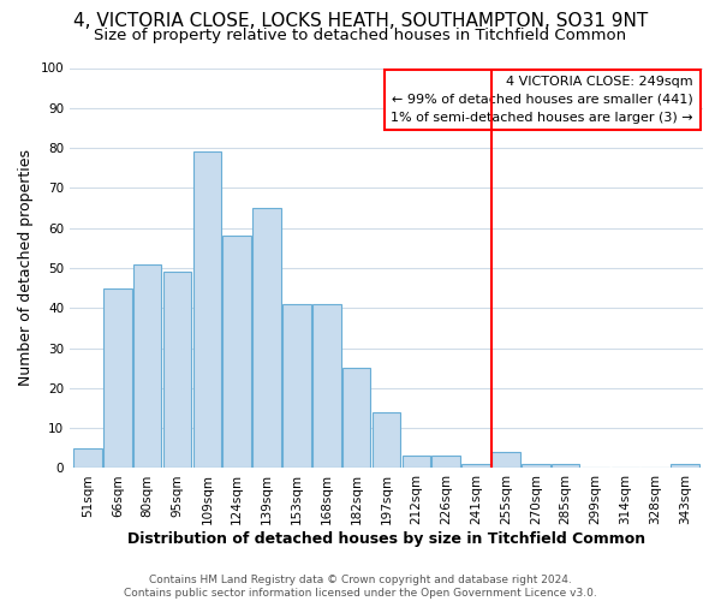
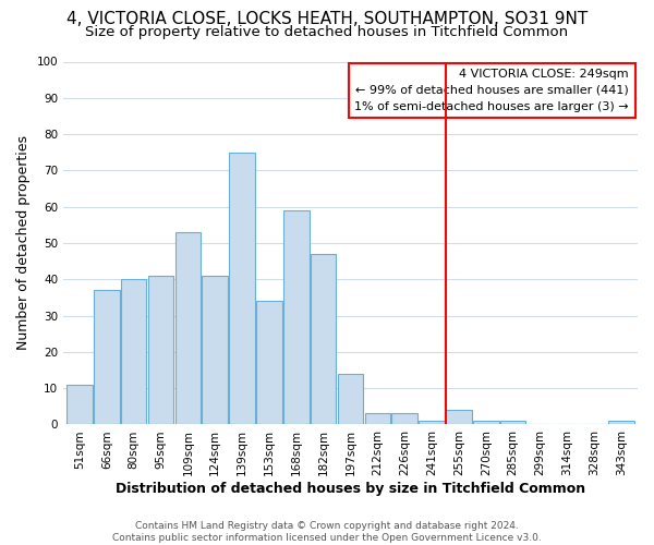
51sqm: 5 -> 11
66sqm: 45 -> 37
80sqm: 51 -> 40
95sqm: 49 -> 41
109sqm: 79 -> 53
124sqm: 58 -> 41
139sqm: 65 -> 75
153sqm: 41 -> 34
168sqm: 41 -> 59
182sqm: 25 -> 47
